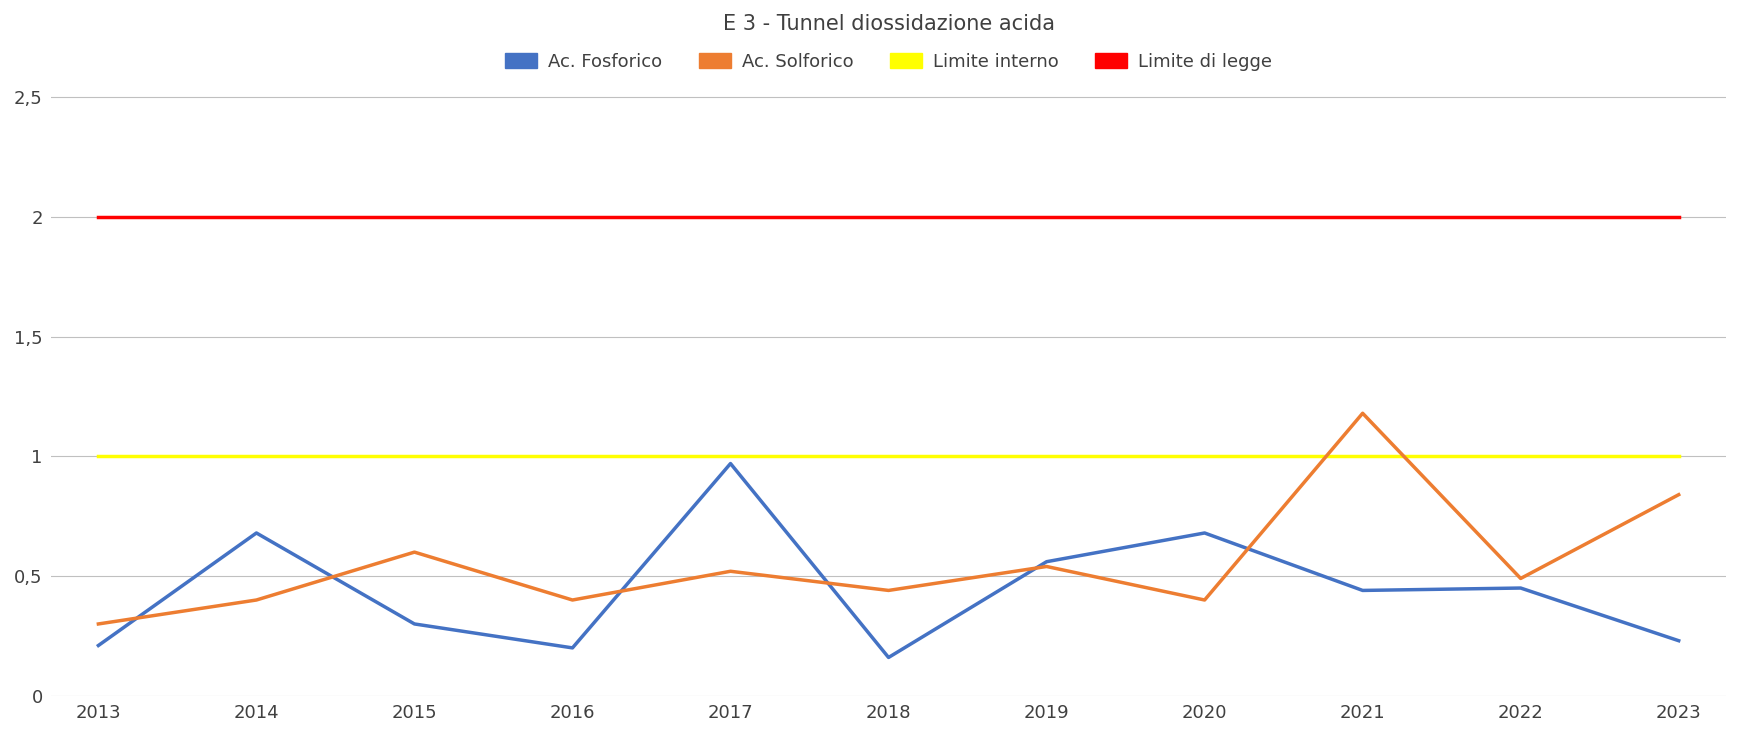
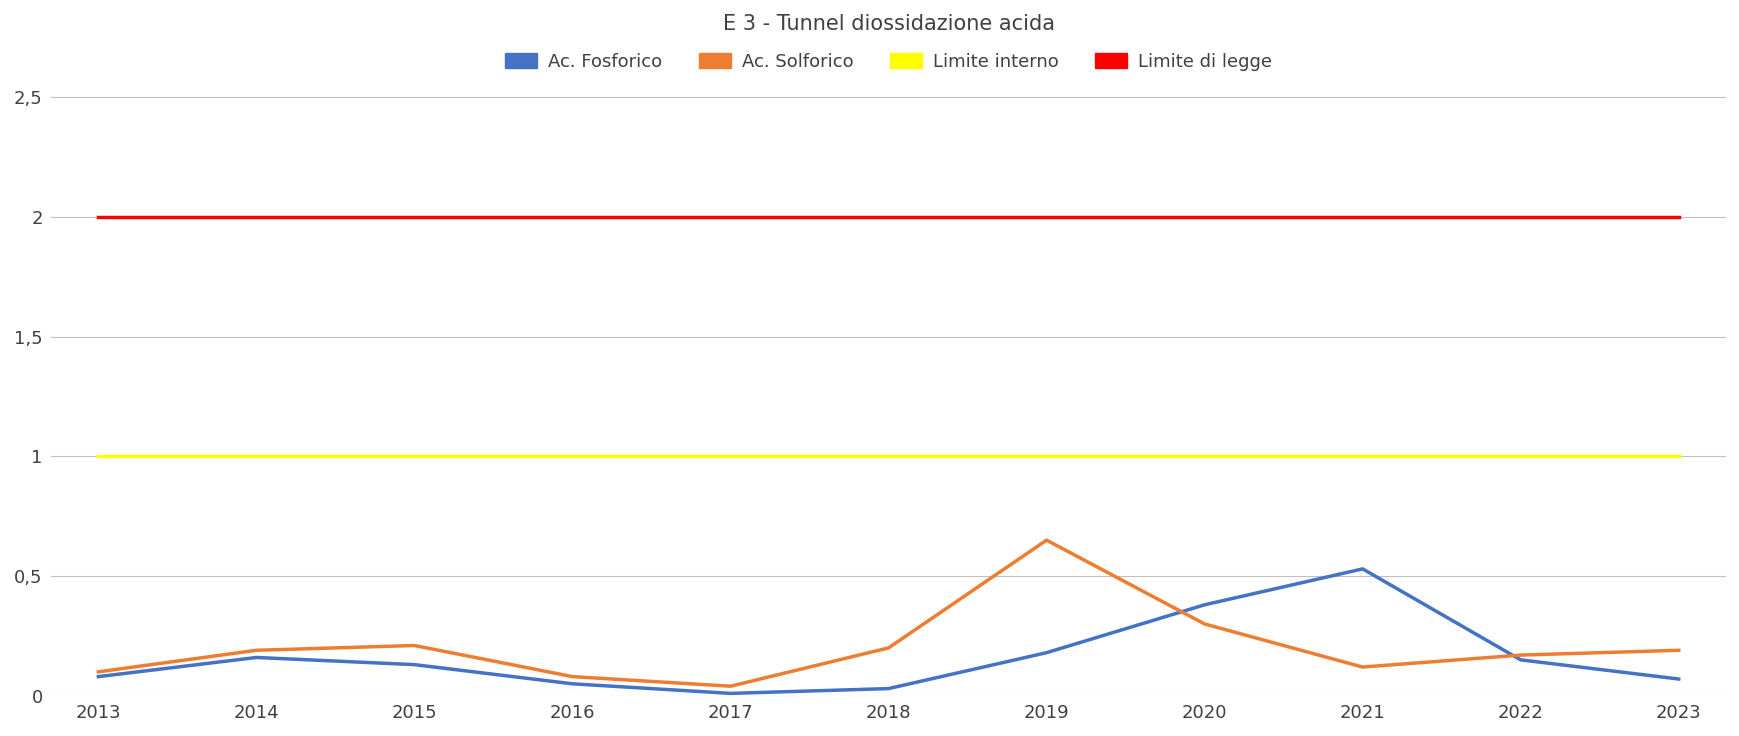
Ac. Fosforico/2013: 0,21 -> 0,08
Ac. Solforico/2013: 0,30 -> 0,10
Ac. Fosforico/2014: 0,68 -> 0,16
Ac. Solforico/2014: 0,40 -> 0,19
Ac. Fosforico/2015: 0,30 -> 0,13
Ac. Solforico/2015: 0,60 -> 0,21
Ac. Fosforico/2016: 0,20 -> 0,05
Ac. Solforico/2016: 0,40 -> 0,08
Ac. Fosforico/2017: 0,97 -> 0,01
Ac. Solforico/2017: 0,52 -> 0,04
Ac. Fosforico/2018: 0,16 -> 0,03
Ac. Solforico/2018: 0,44 -> 0,20
Ac. Fosforico/2019: 0,56 -> 0,18
Ac. Solforico/2019: 0,54 -> 0,65
Ac. Fosforico/2020: 0,68 -> 0,38
Ac. Solforico/2020: 0,40 -> 0,30
Ac. Fosforico/2021: 0,44 -> 0,53
Ac. Solforico/2021: 1,18 -> 0,12
Ac. Fosforico/2022: 0,45 -> 0,15
Ac. Solforico/2022: 0,49 -> 0,17
Ac. Fosforico/2023: 0,23 -> 0,07
Ac. Solforico/2023: 0,84 -> 0,19
